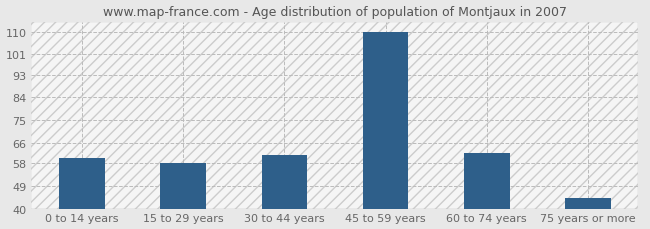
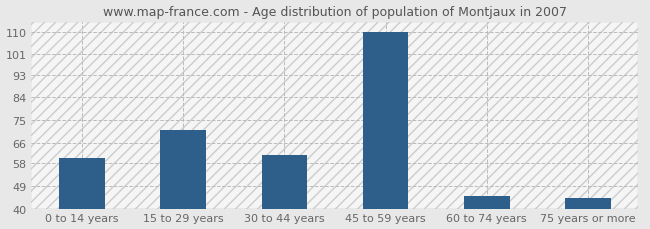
15 to 29 years: 58 -> 71
60 to 74 years: 62 -> 45
